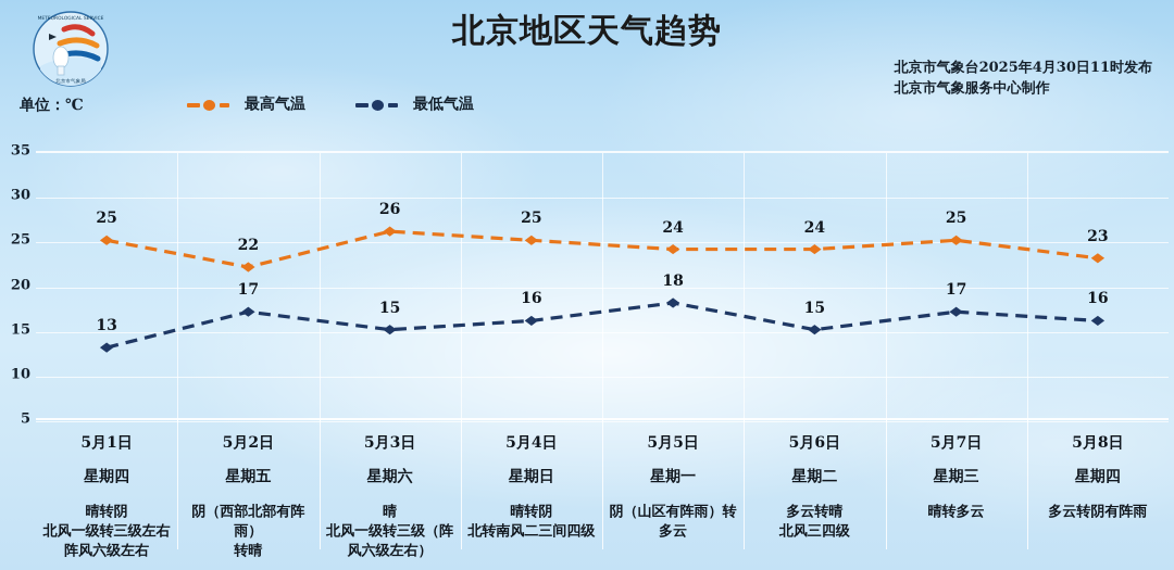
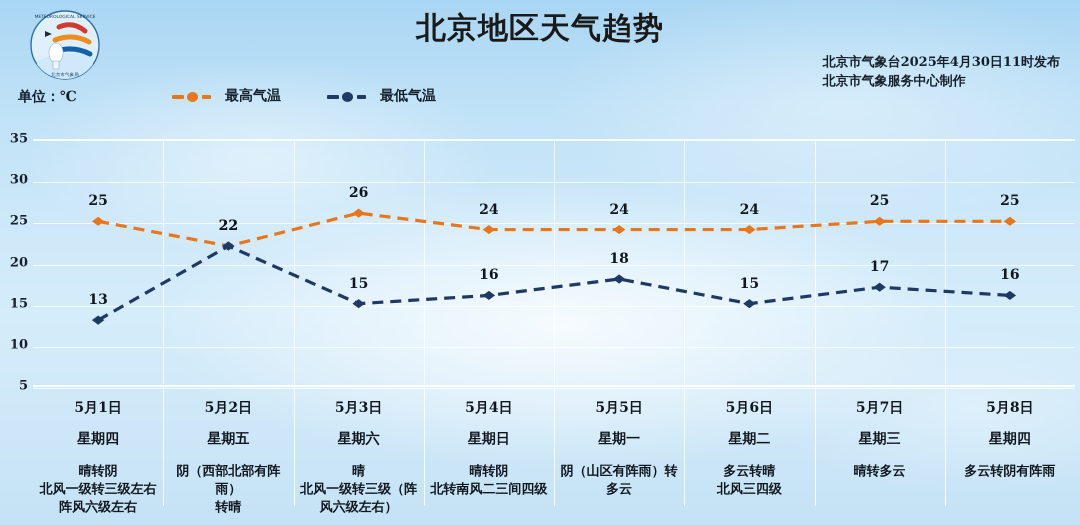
最低气温/5月2日: 17 -> 22
最高气温/5月4日: 25 -> 24
最高气温/5月8日: 23 -> 25
